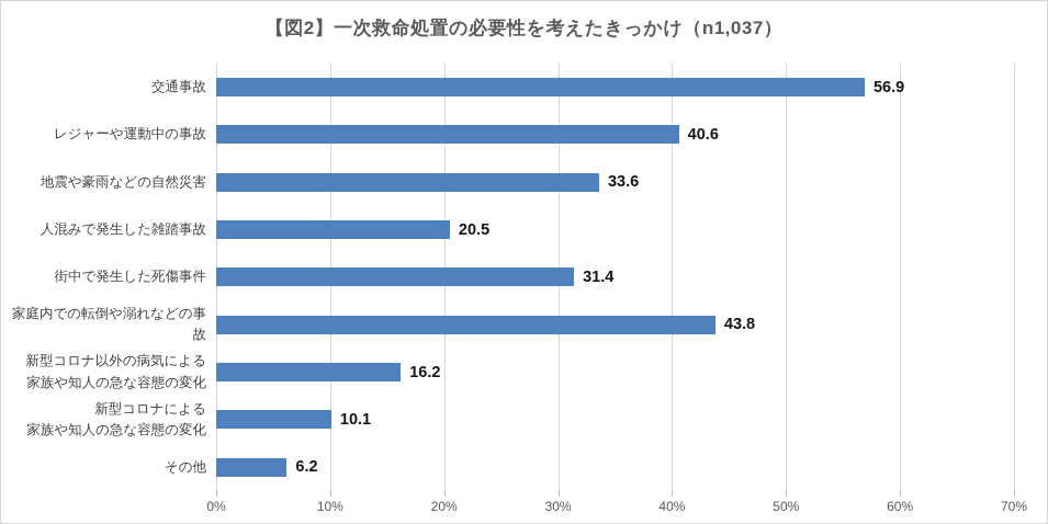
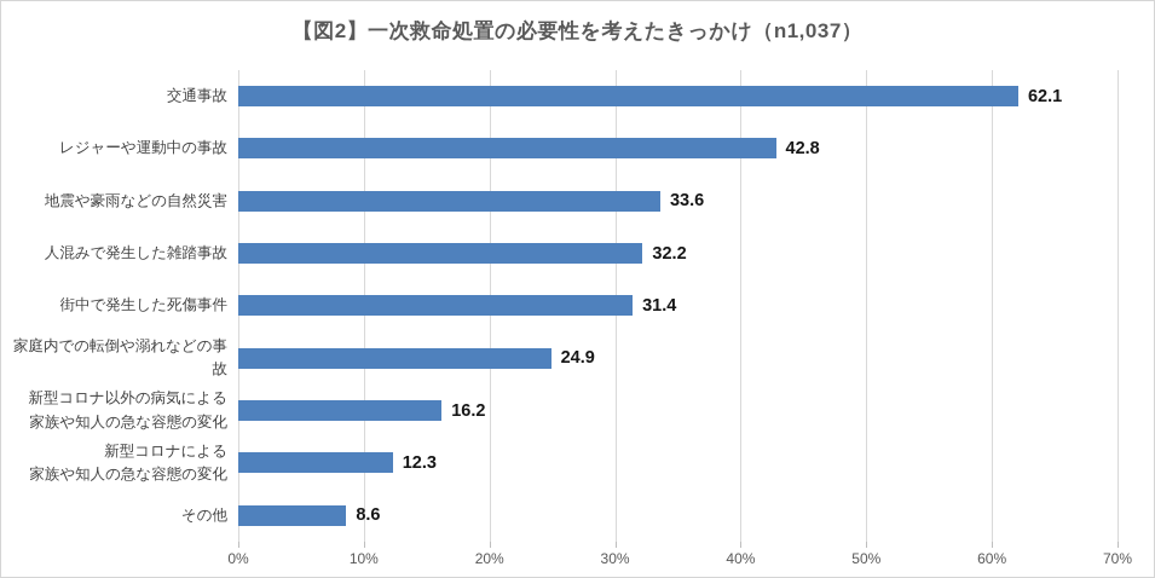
交通事故: 56.9 -> 62.1
レジャーや運動中の事故: 40.6 -> 42.8
人混みで発生した雑踏事故: 20.5 -> 32.2
家庭内での転倒や溺れなどの事故: 43.8 -> 24.9
新型コロナによる 家族や知人の急な容態の変化: 10.1 -> 12.3
その他: 6.2 -> 8.6
